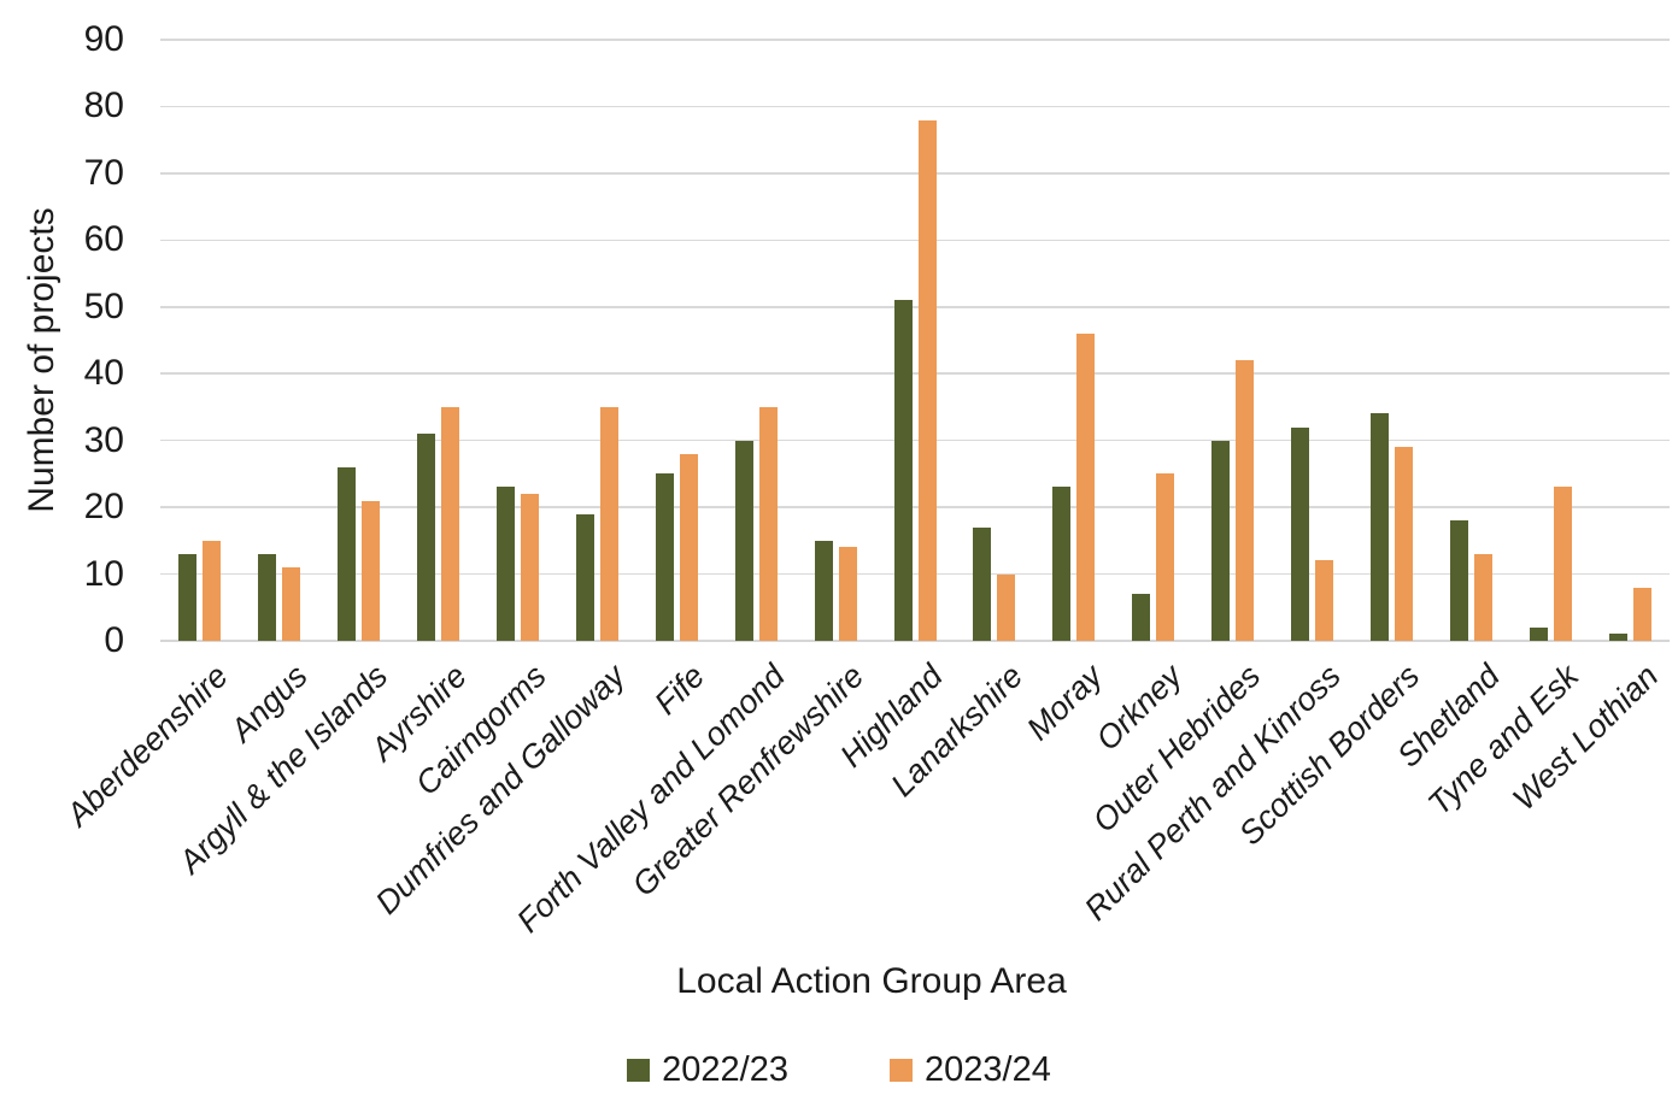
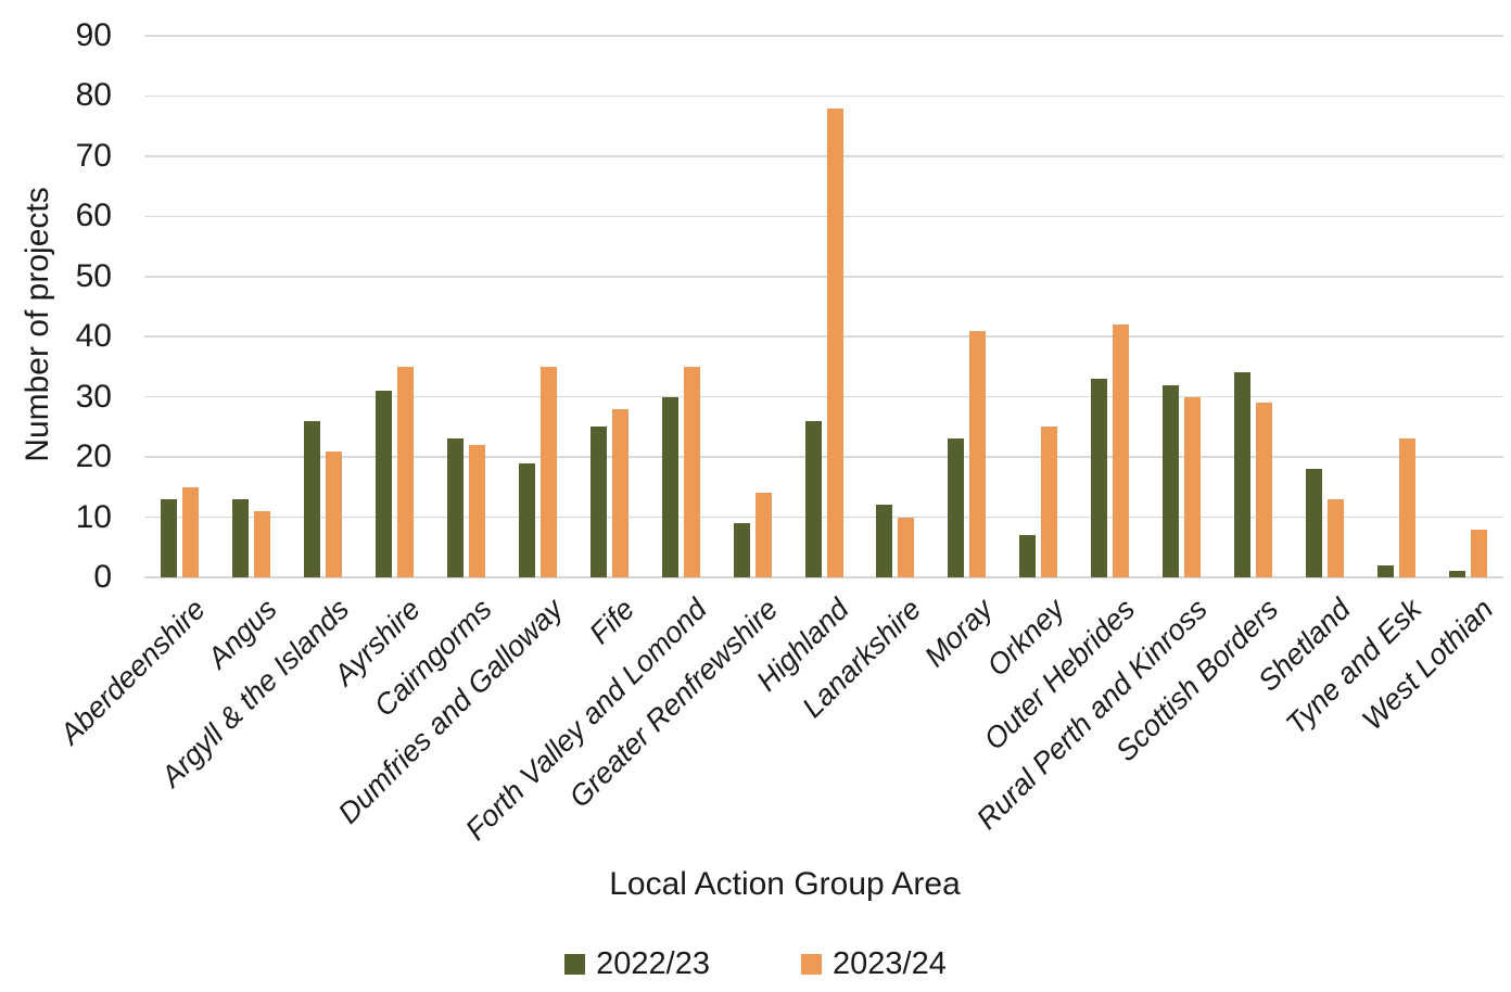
2022/23/Greater Renfrewshire: 15 -> 9
2022/23/Highland: 51 -> 26
2022/23/Lanarkshire: 17 -> 12
2023/24/Moray: 46 -> 41
2022/23/Outer Hebrides: 30 -> 33
2023/24/Rural Perth and Kinross: 12 -> 30
